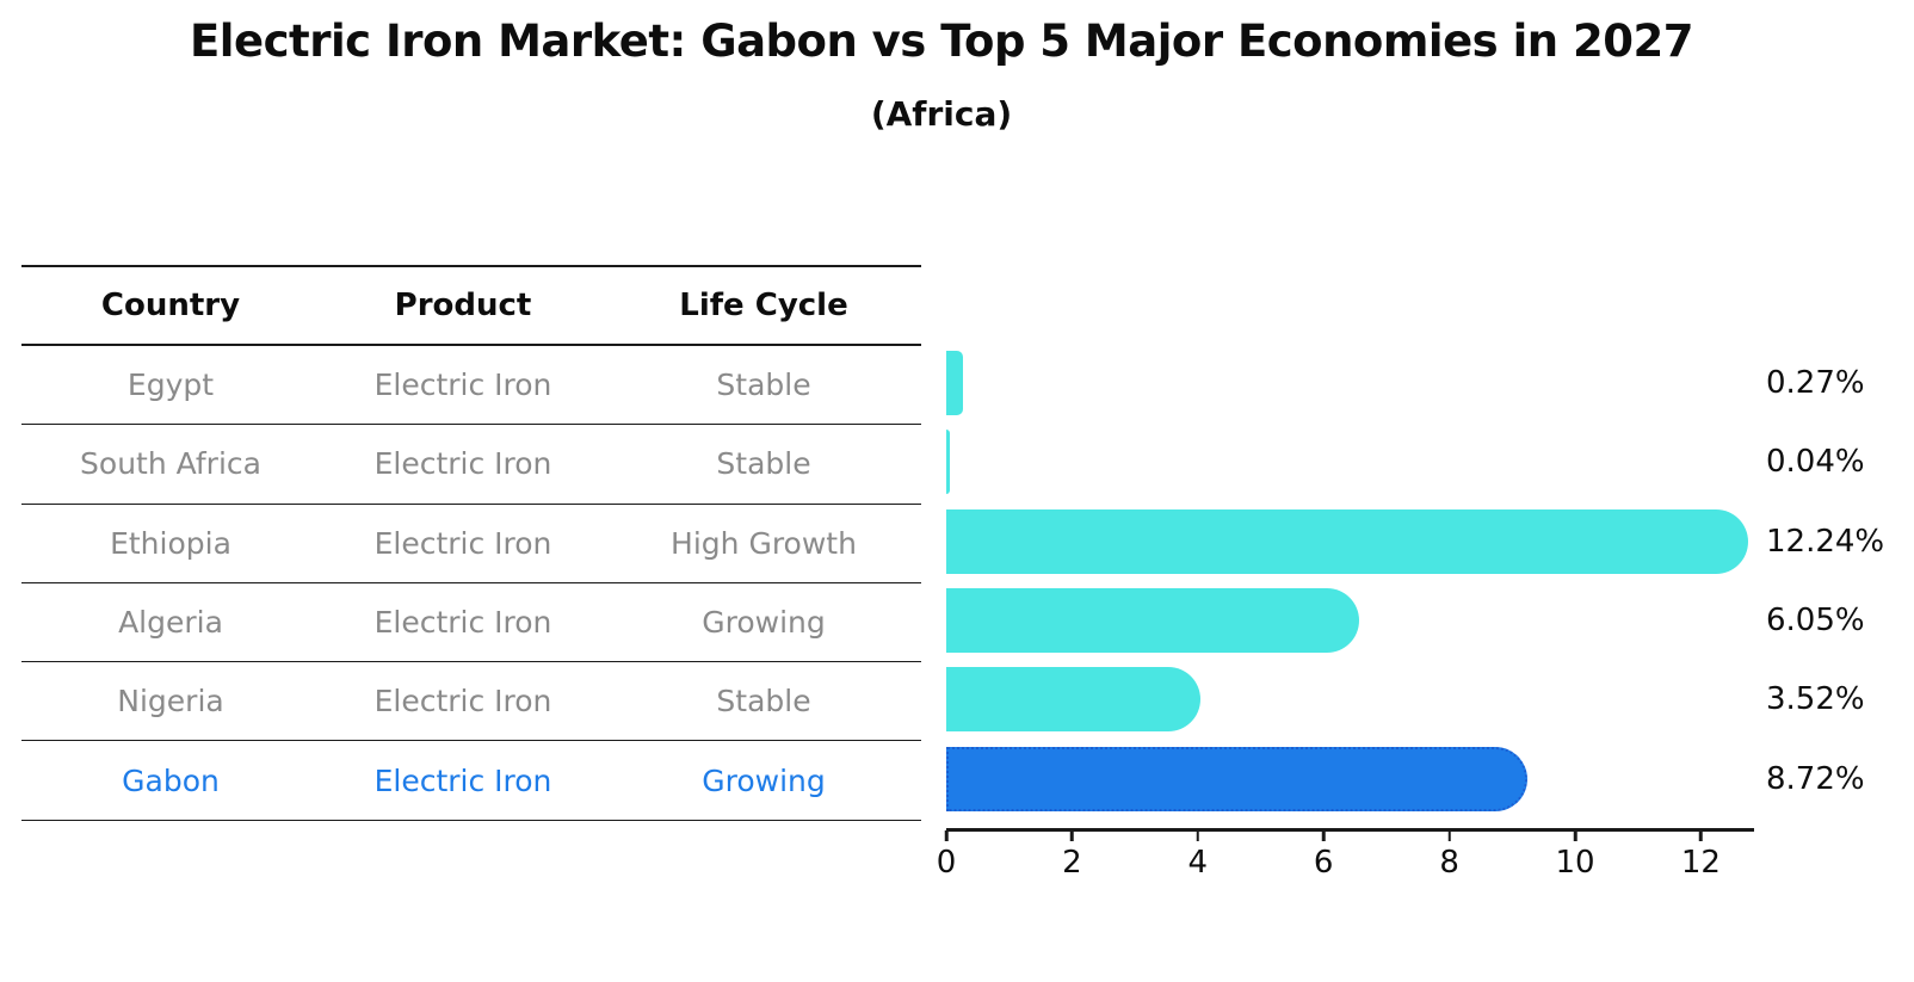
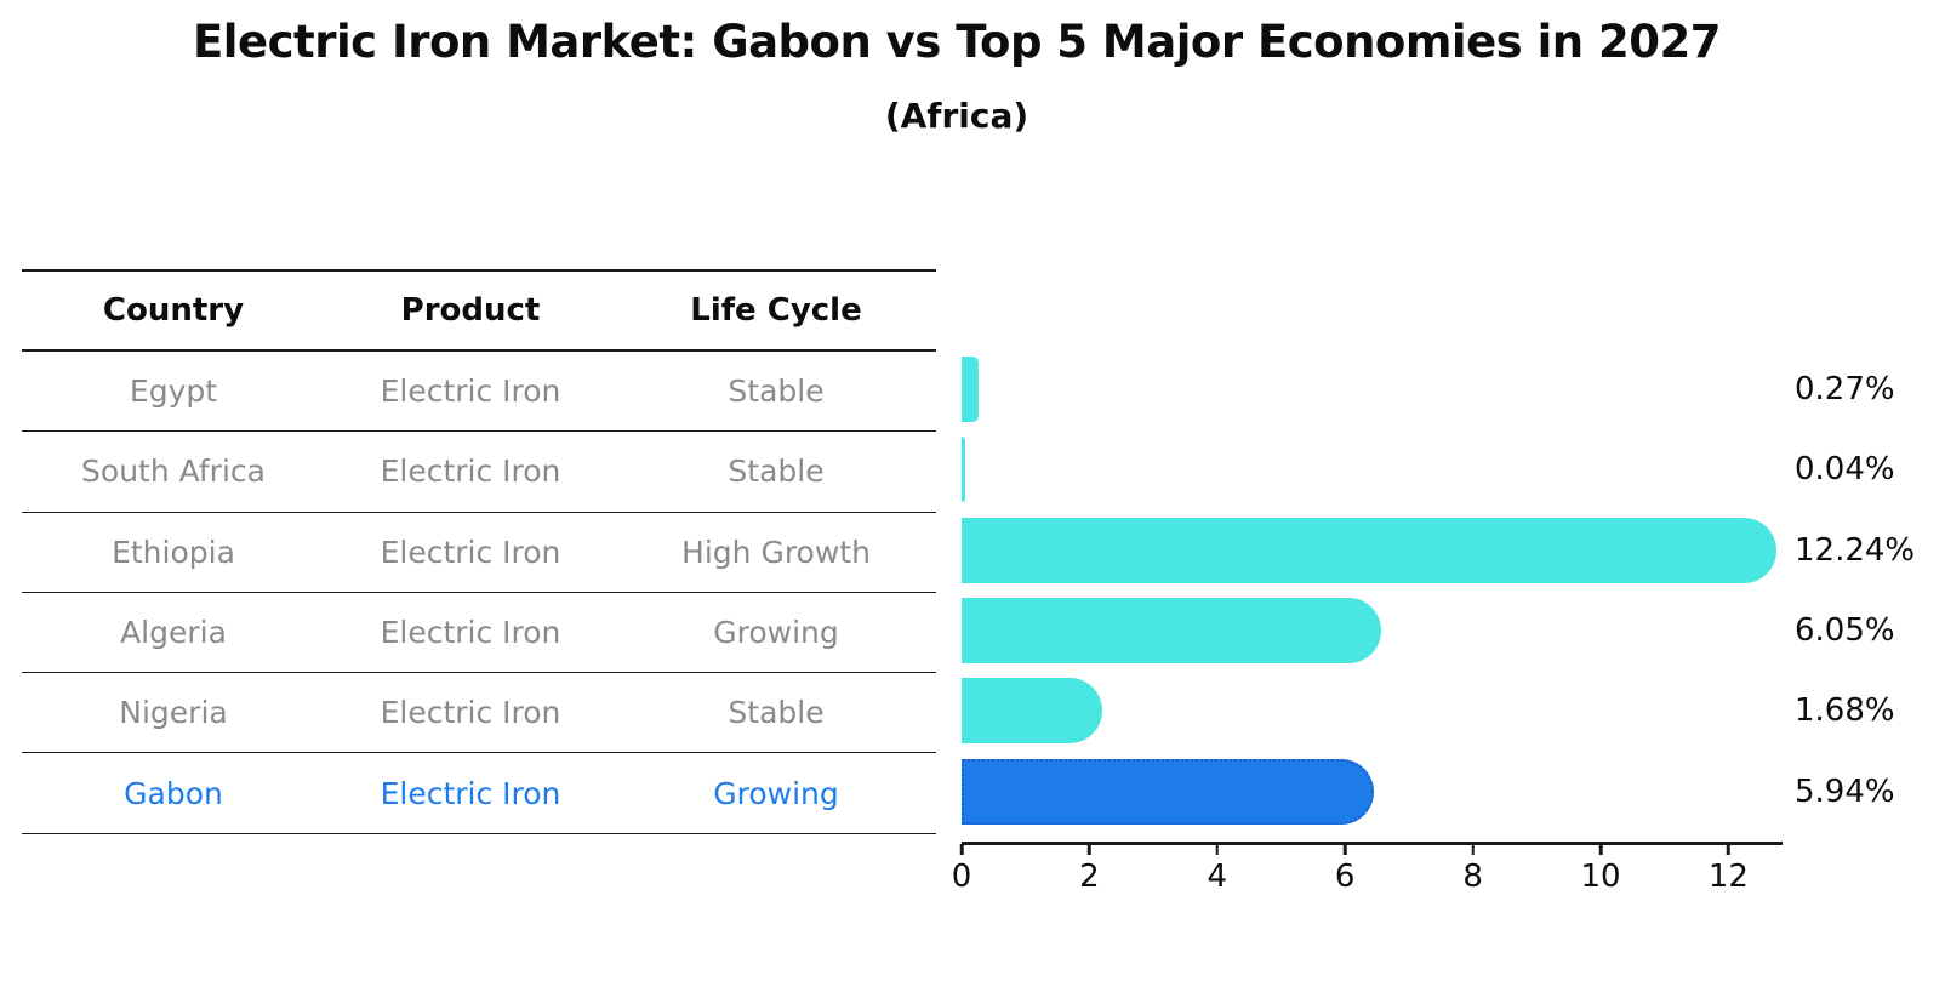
Nigeria: 3.52% -> 1.68%
Gabon: 8.72% -> 5.94%
